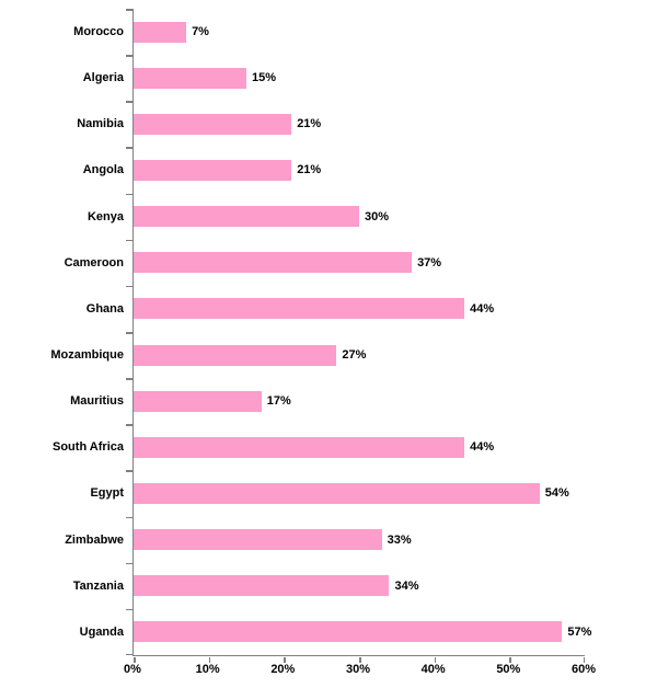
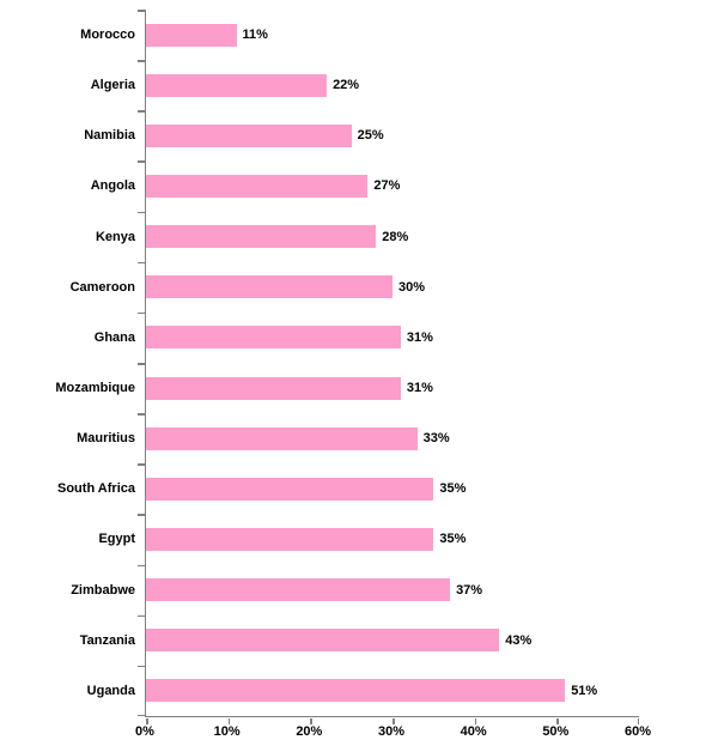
Morocco: 7% -> 11%
Algeria: 15% -> 22%
Namibia: 21% -> 25%
Angola: 21% -> 27%
Kenya: 30% -> 28%
Cameroon: 37% -> 30%
Ghana: 44% -> 31%
Mozambique: 27% -> 31%
Mauritius: 17% -> 33%
South Africa: 44% -> 35%
Egypt: 54% -> 35%
Zimbabwe: 33% -> 37%
Tanzania: 34% -> 43%
Uganda: 57% -> 51%
